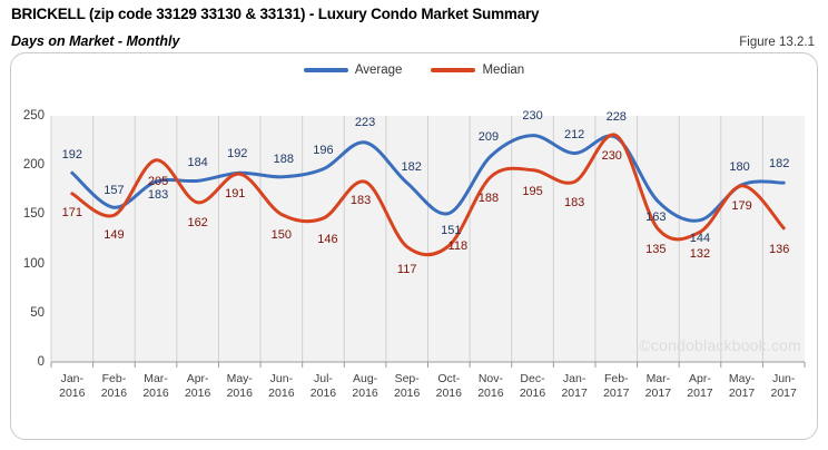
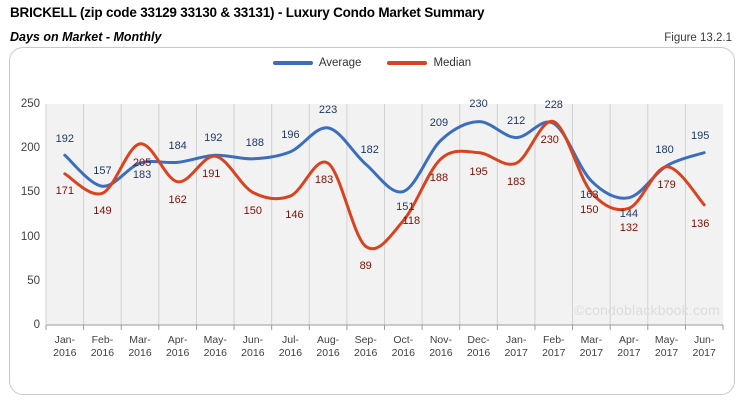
Median/Sep-2016: 117 -> 89
Median/Mar-2017: 135 -> 150
Average/Jun-2017: 182 -> 195
